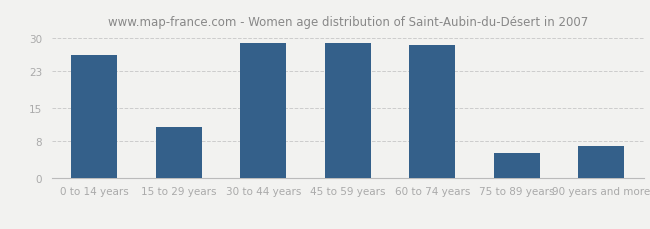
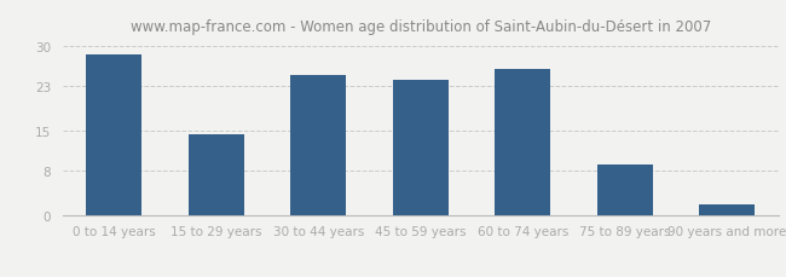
0 to 14 years: 26.5 -> 28.5
15 to 29 years: 11.0 -> 14.5
30 to 44 years: 29.0 -> 25.0
45 to 59 years: 29.0 -> 24.0
60 to 74 years: 28.5 -> 26.0
75 to 89 years: 5.5 -> 9.0
90 years and more: 7.0 -> 2.0
